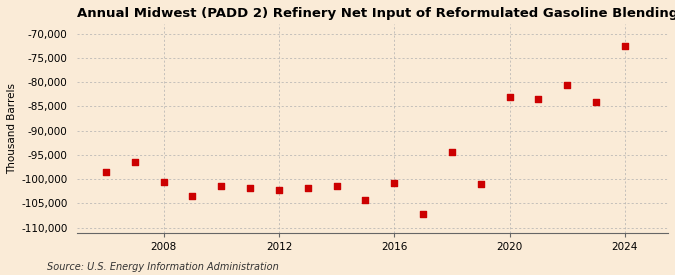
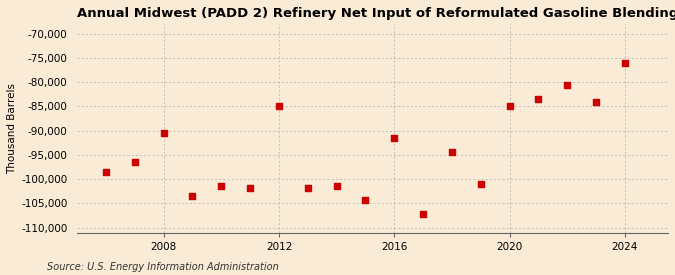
2008: -100,500 -> -90,500
2012: -102,200 -> -85,000
2016: -100,800 -> -91,500
2020: -83,000 -> -85,000
2024: -72,500 -> -76,000
